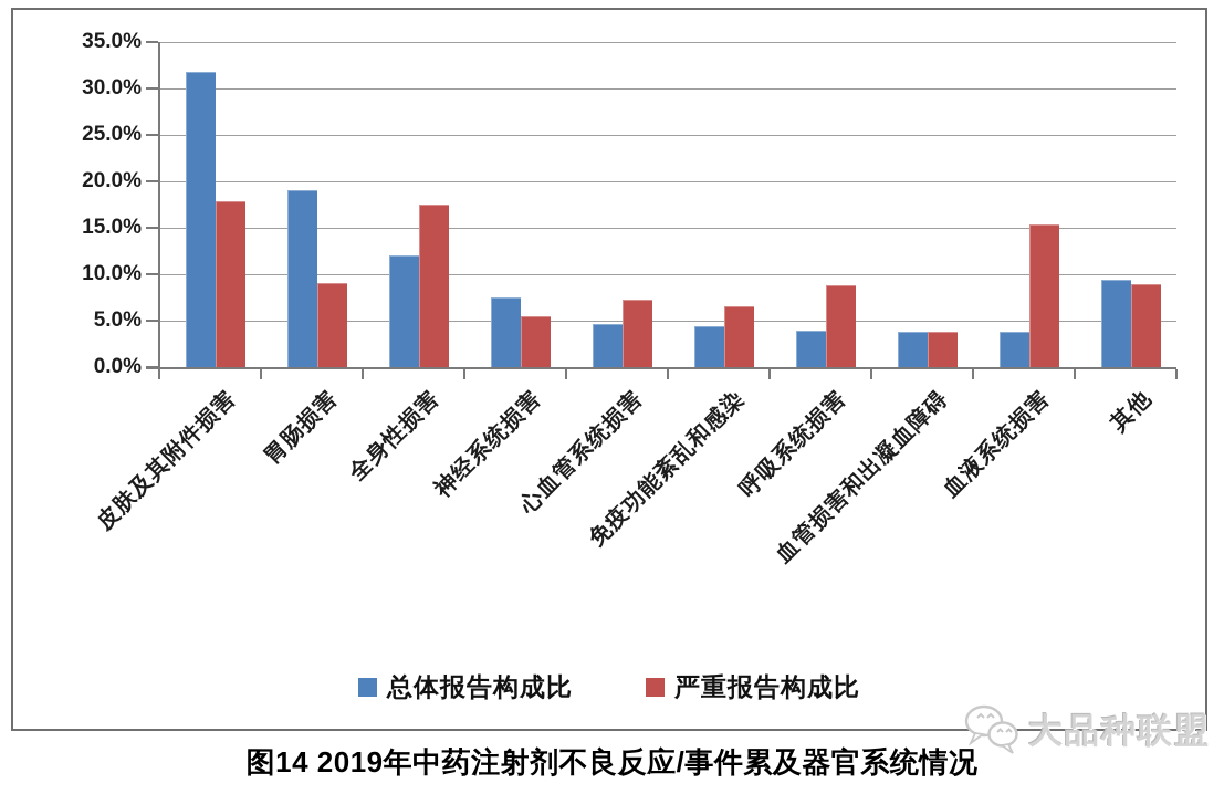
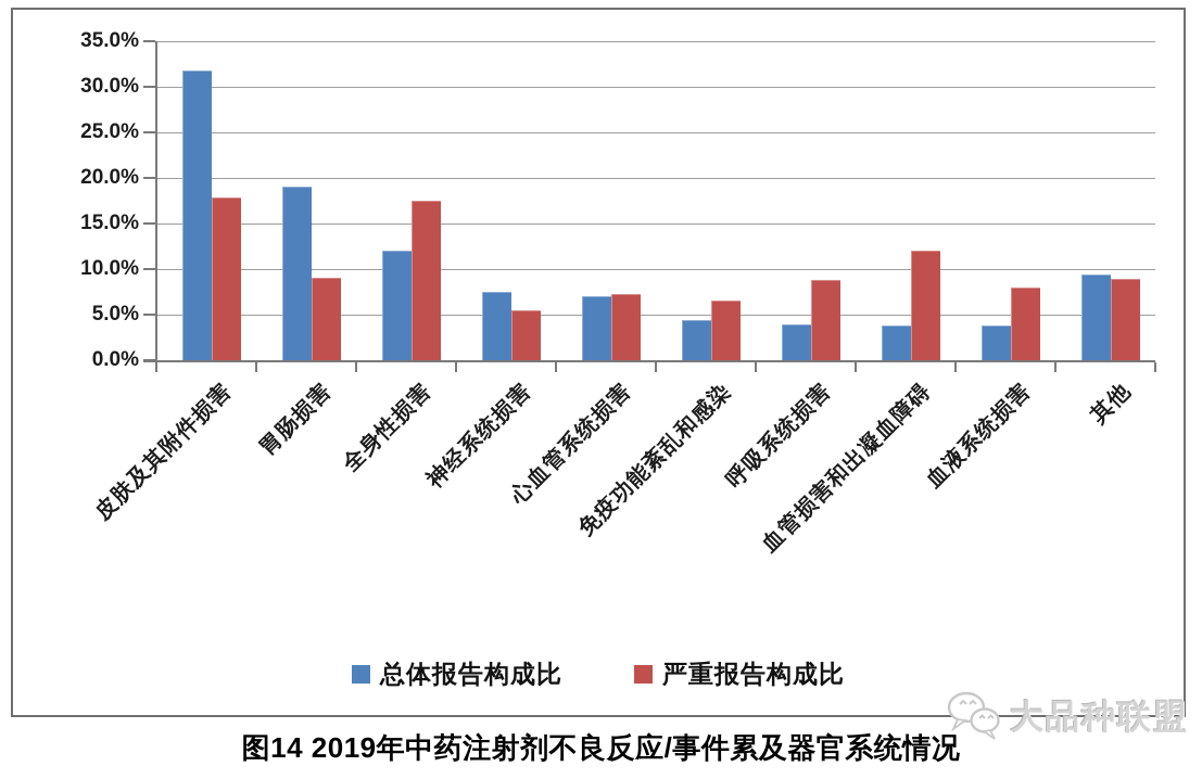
总体报告构成比/心血管系统损害: 5% -> 7%
严重报告构成比/血管损害和出凝血障碍: 4% -> 12%
严重报告构成比/血液系统损害: 15% -> 8%
